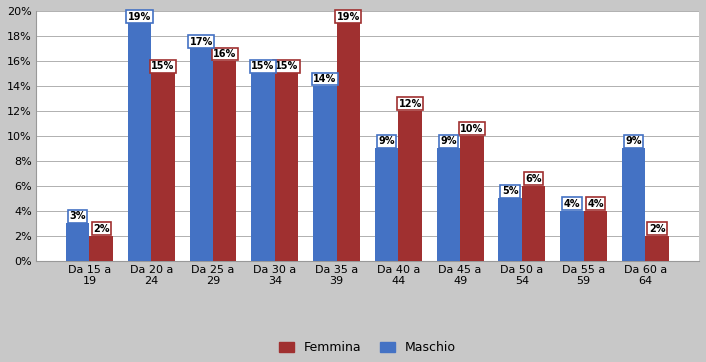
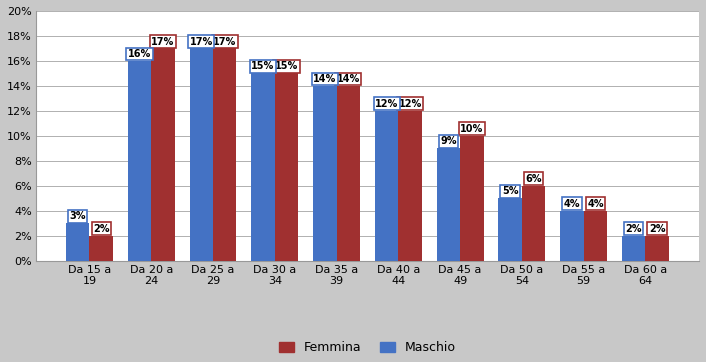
Maschio/Da 20 a 24: 19% -> 16%
Femmina/Da 20 a 24: 15% -> 17%
Femmina/Da 25 a 29: 16% -> 17%
Femmina/Da 35 a 39: 19% -> 14%
Maschio/Da 40 a 44: 9% -> 12%
Maschio/Da 60 a 64: 9% -> 2%
